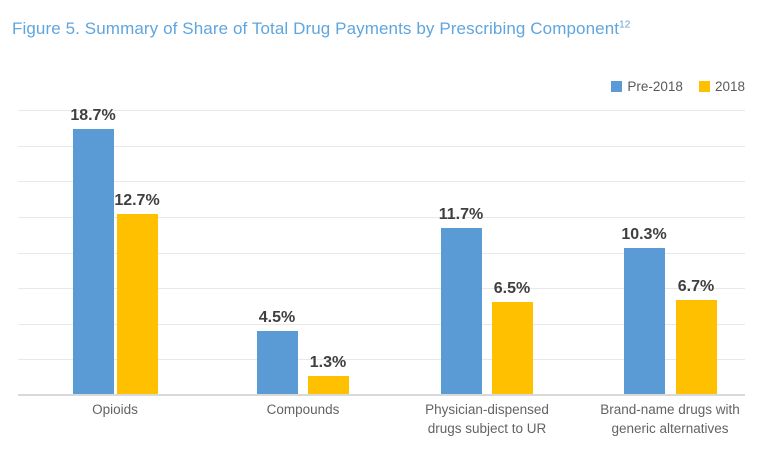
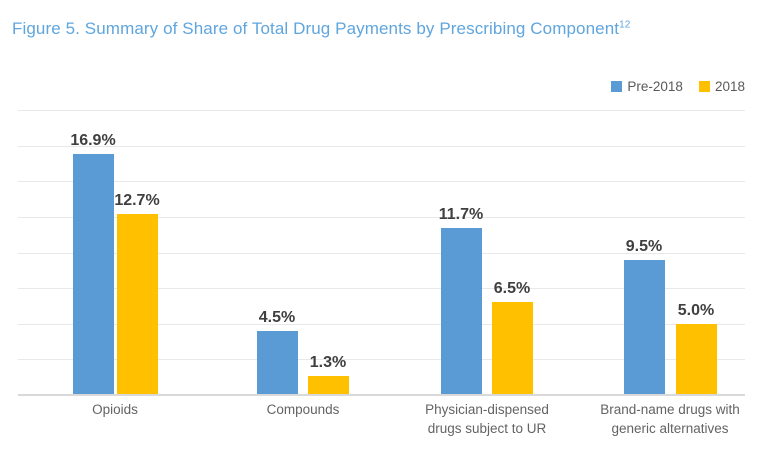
Pre-2018/Opioids: 18.7% -> 16.9%
Pre-2018/Brand-name drugs with generic alternatives: 10.3% -> 9.5%
2018/Brand-name drugs with generic alternatives: 6.7% -> 5.0%
